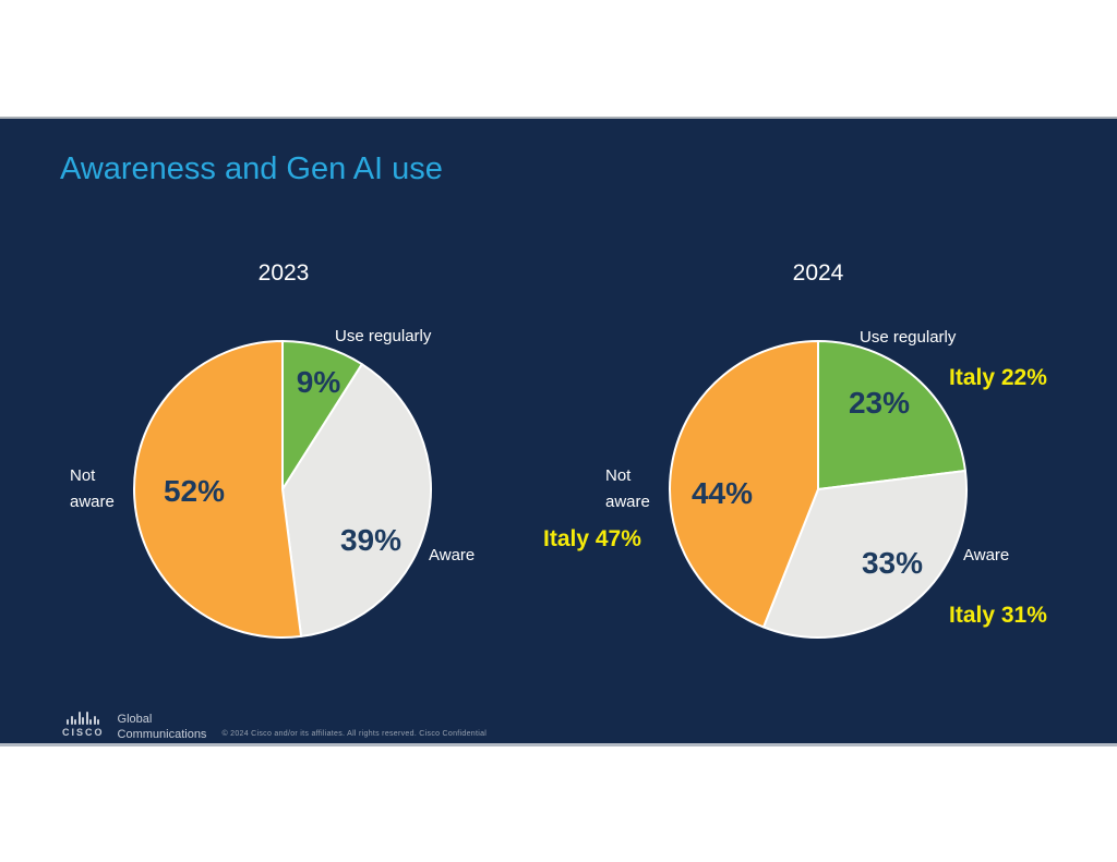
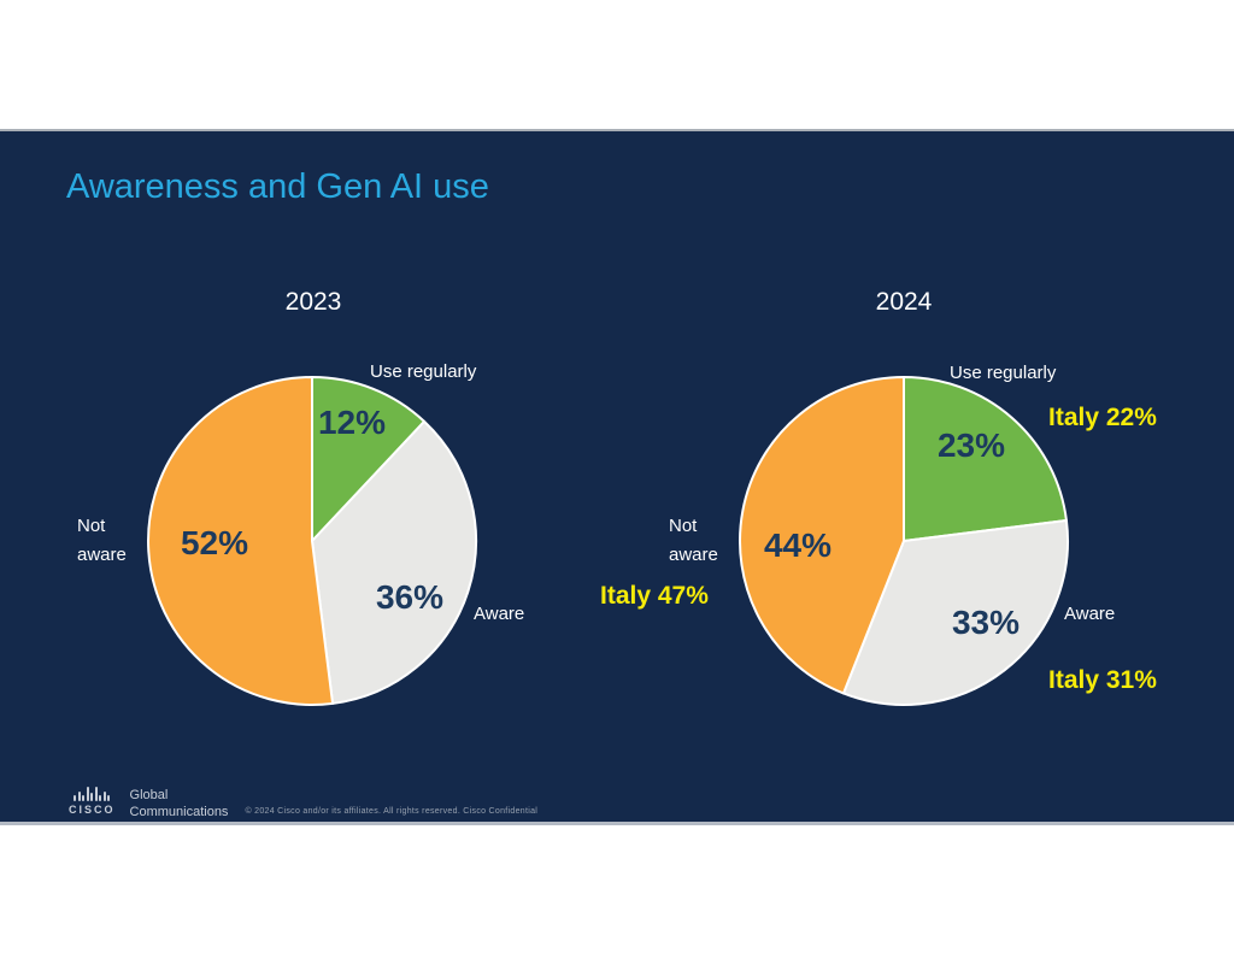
2023/Use regularly: 9% -> 12%
2023/Aware: 39% -> 36%
